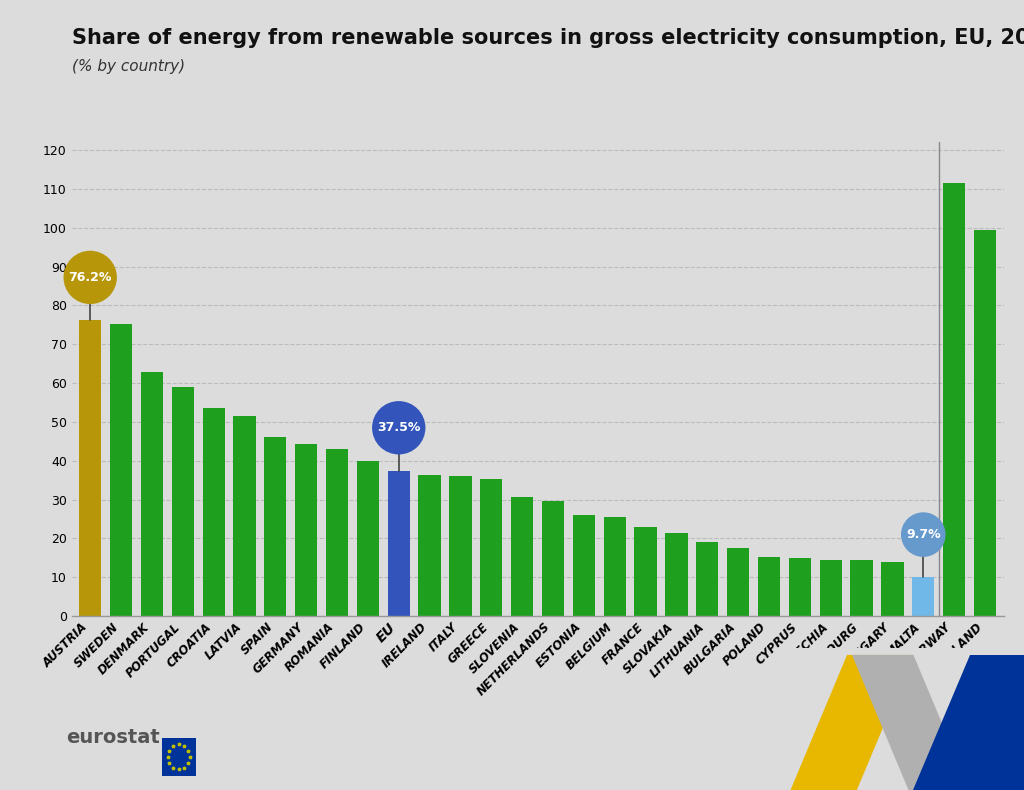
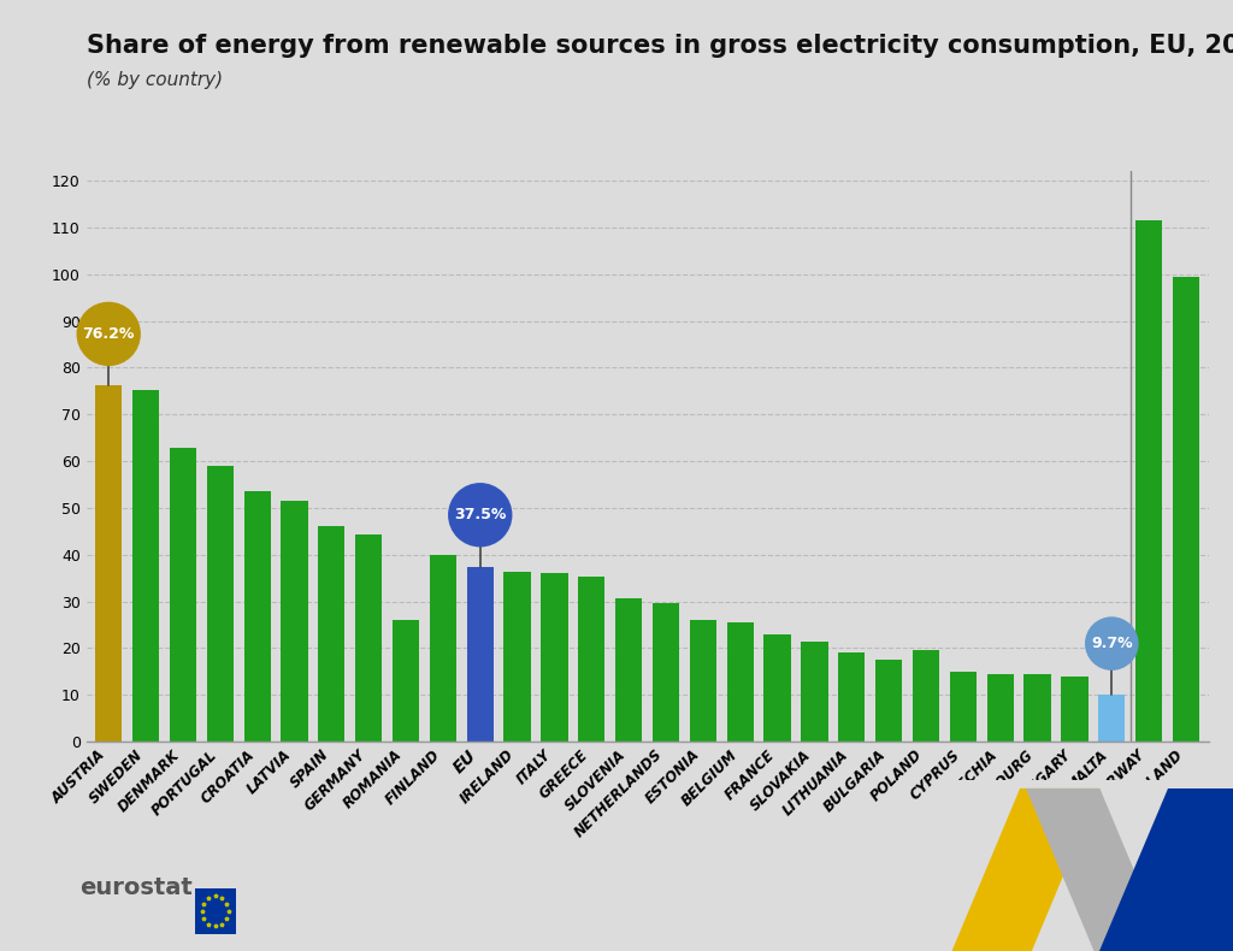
ROMANIA: 43.0 -> 26.0
POLAND: 15.2 -> 19.5
